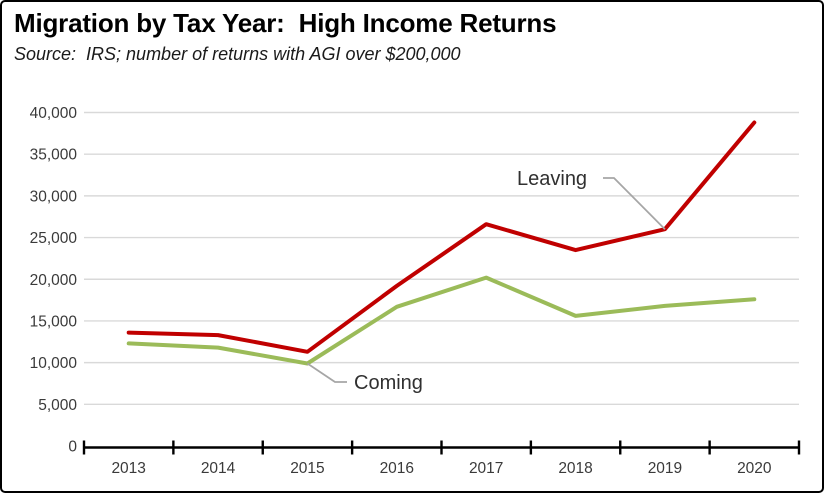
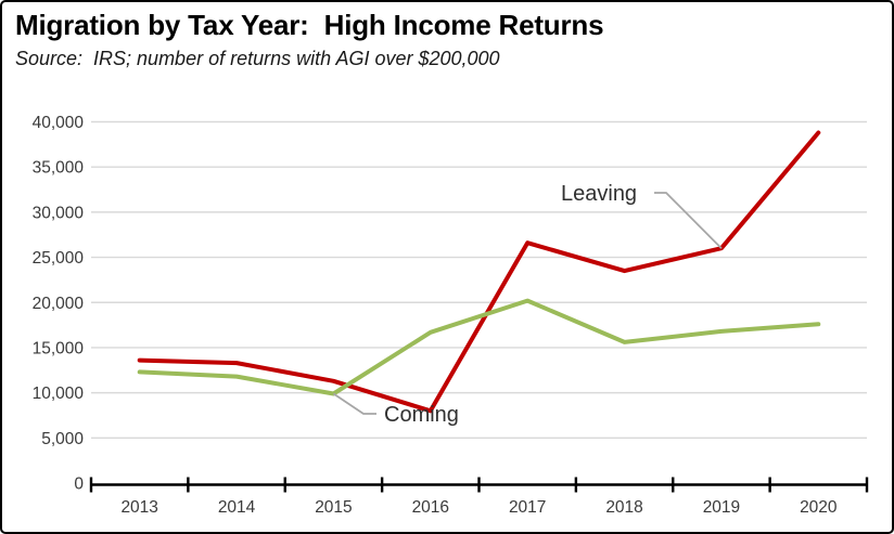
Leaving/2016: 19000 -> 8000
